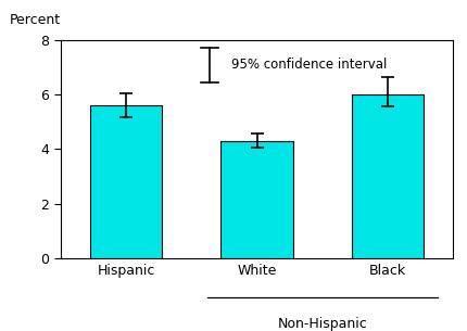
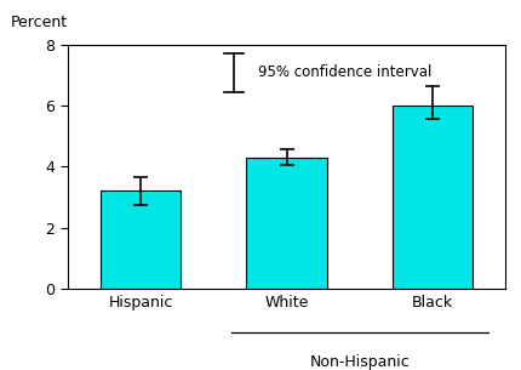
Hispanic: 5.6 -> 3.2
